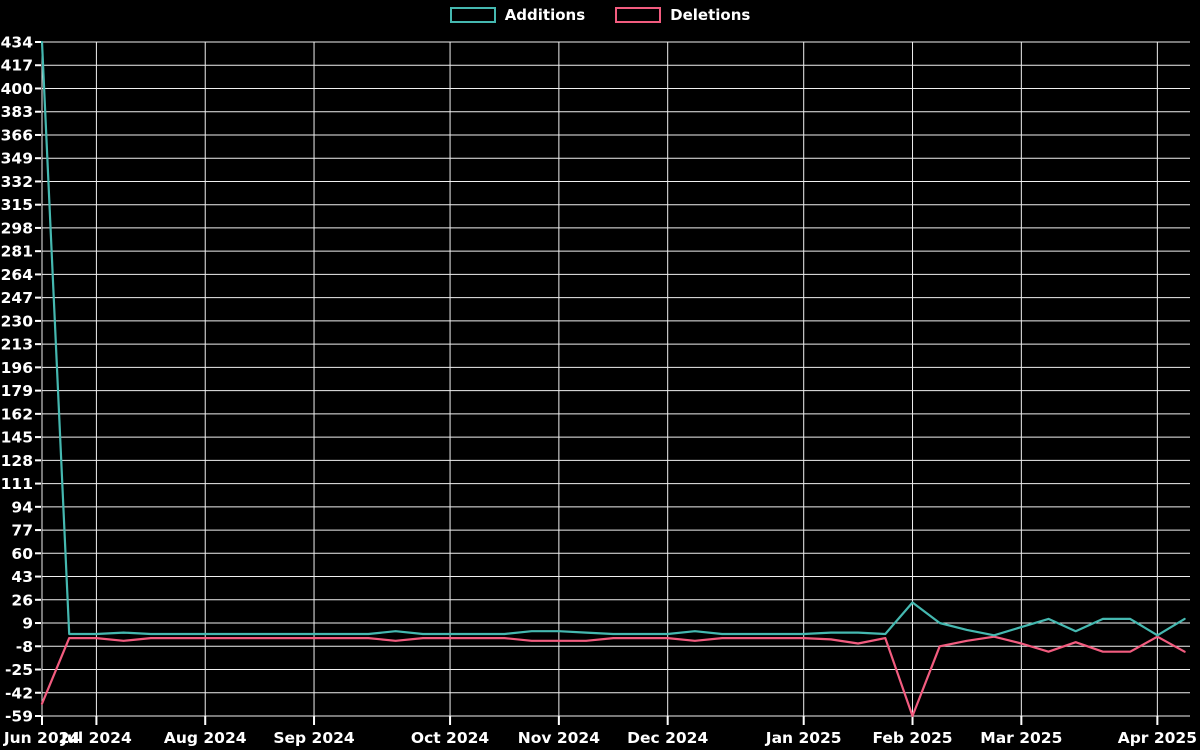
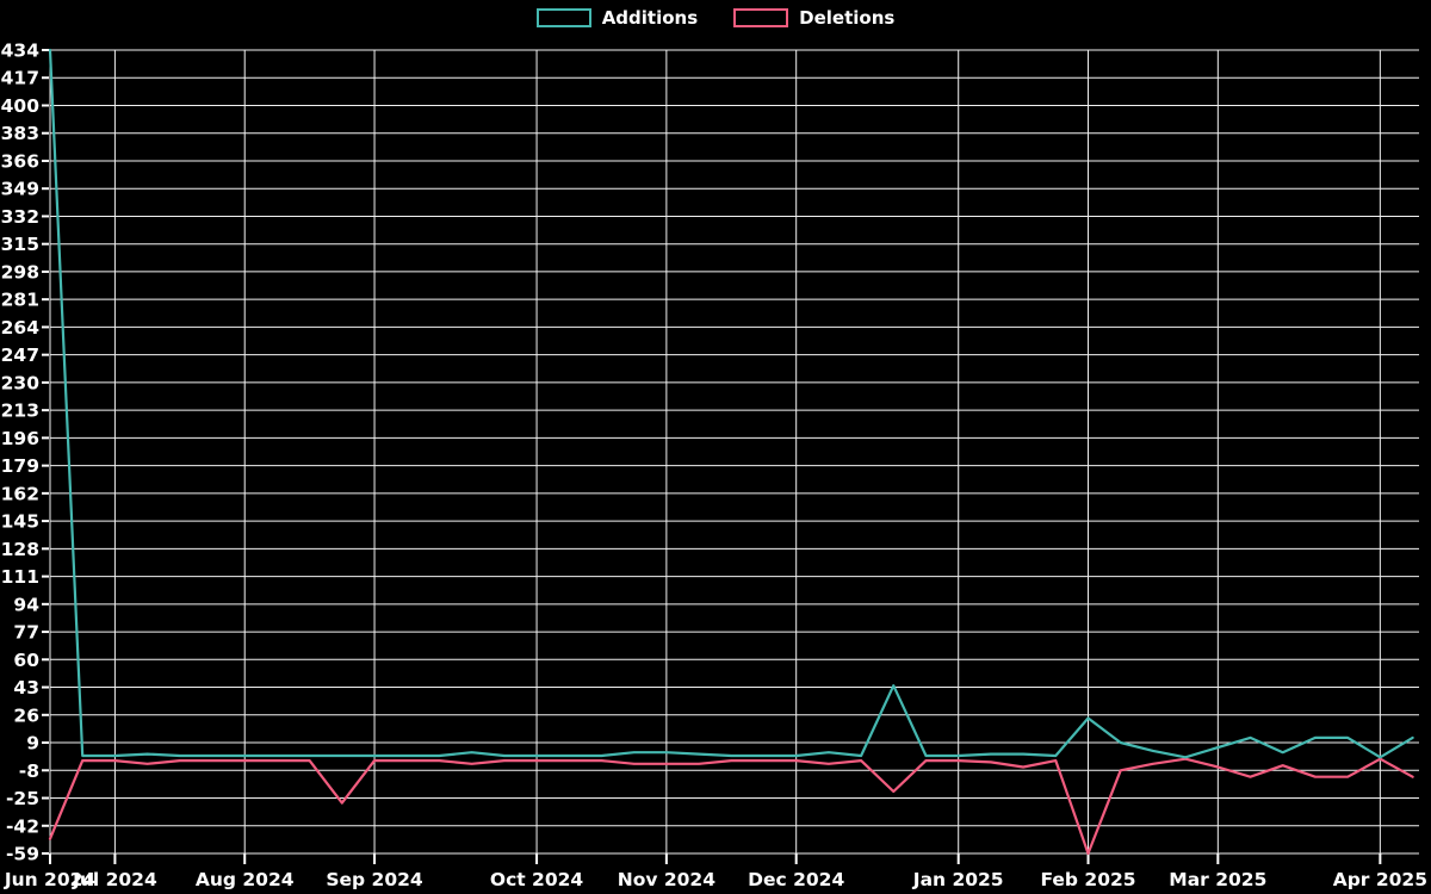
Deletions/9: -2 -> -28
Additions/26: 1 -> 44
Deletions/26: -2 -> -21
